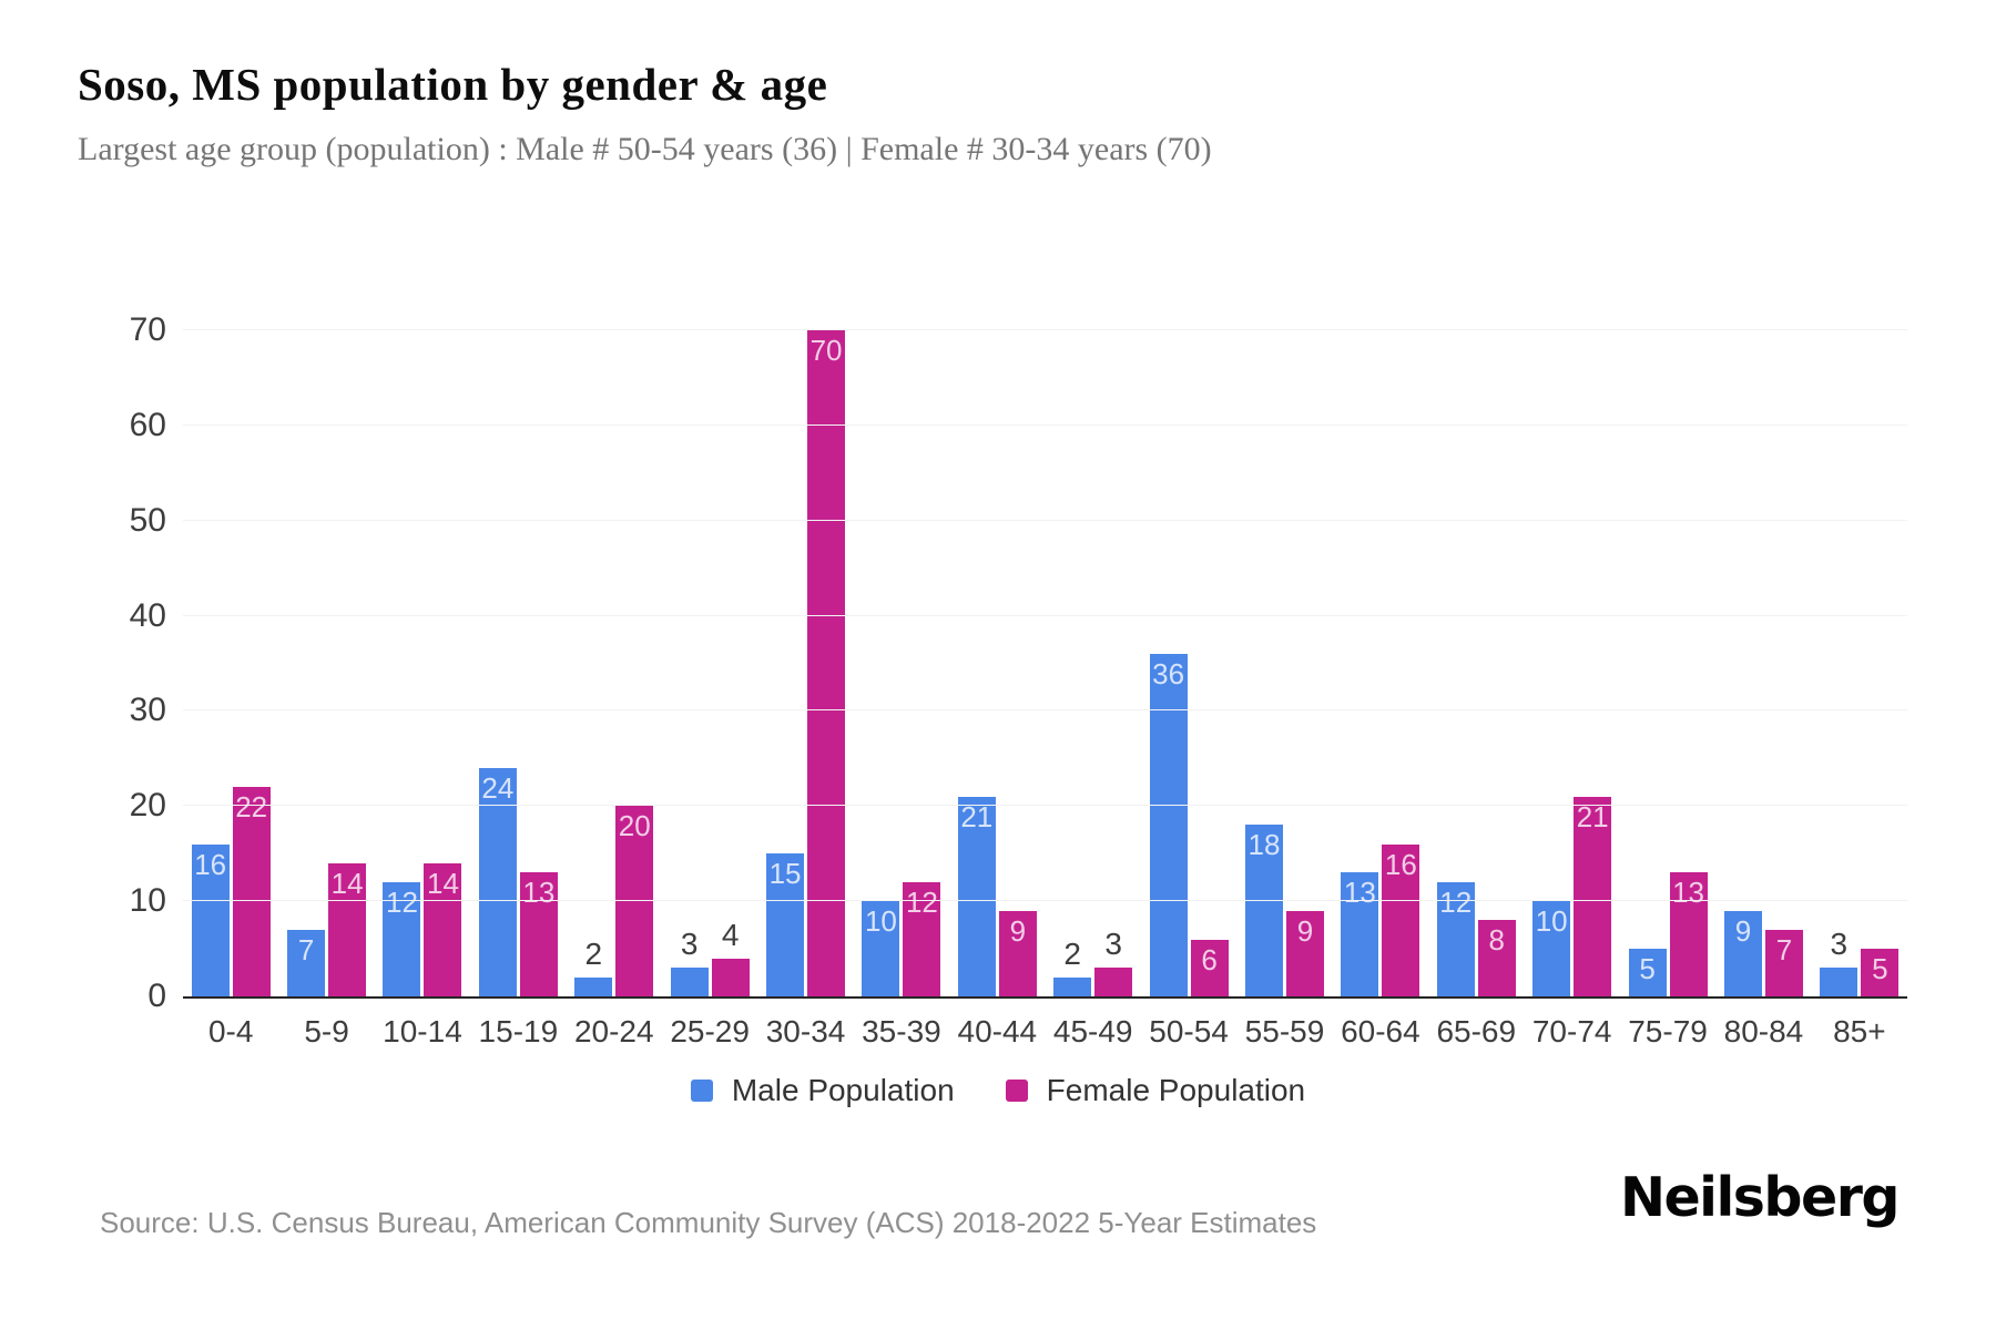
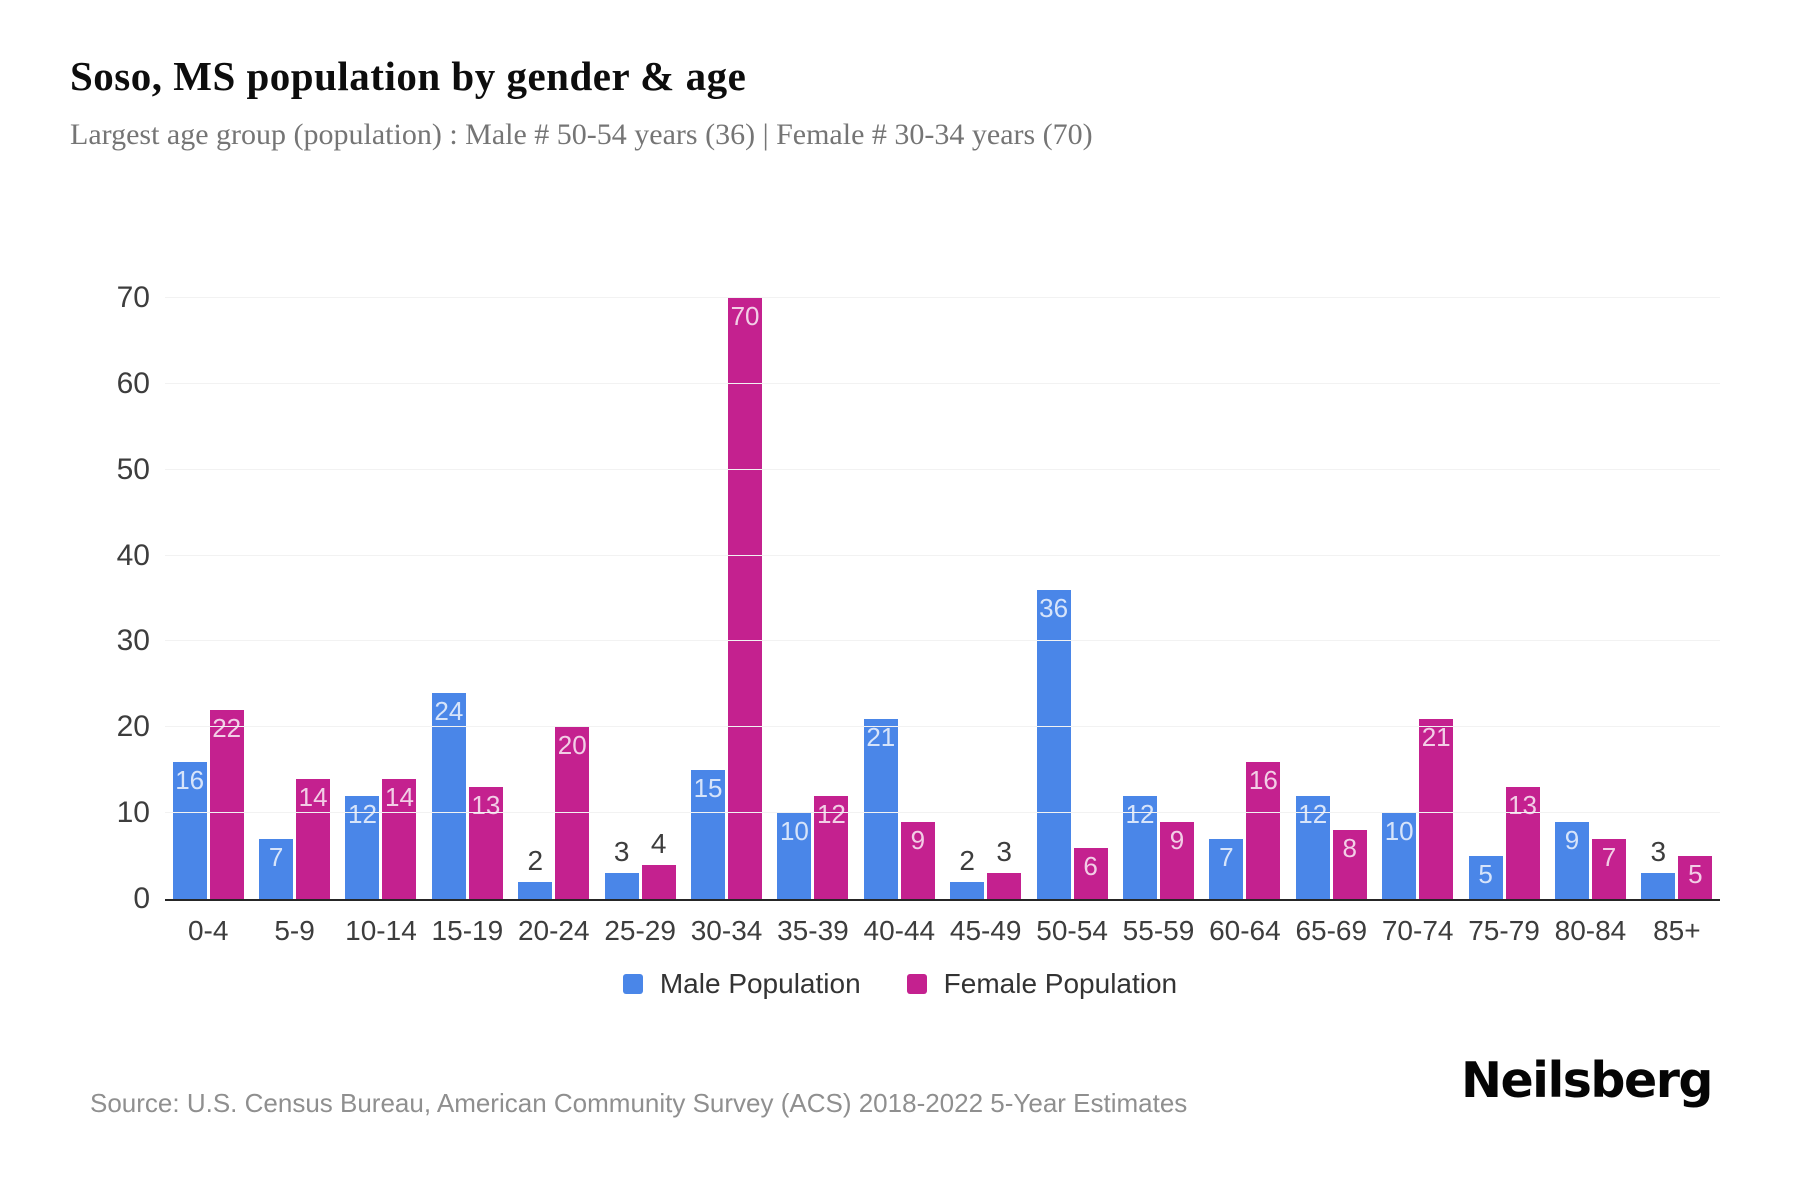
Male Population/55-59: 18 -> 12
Male Population/60-64: 13 -> 7
